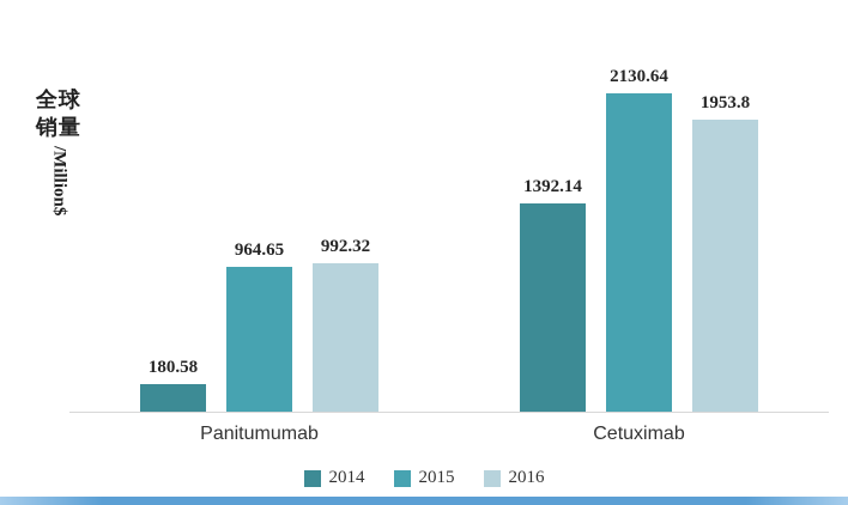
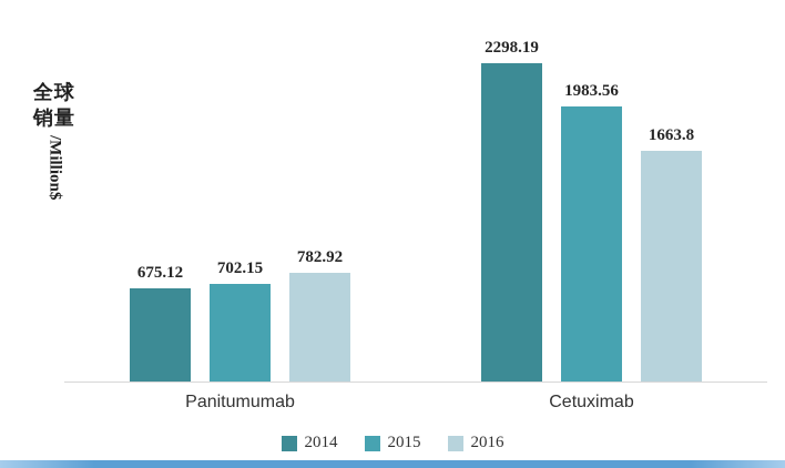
2014/Panitumumab: 180.58 -> 675.12
2015/Panitumumab: 964.65 -> 702.15
2016/Panitumumab: 992.32 -> 782.92
2014/Cetuximab: 1392.14 -> 2298.19
2015/Cetuximab: 2130.64 -> 1983.56
2016/Cetuximab: 1953.8 -> 1663.8
